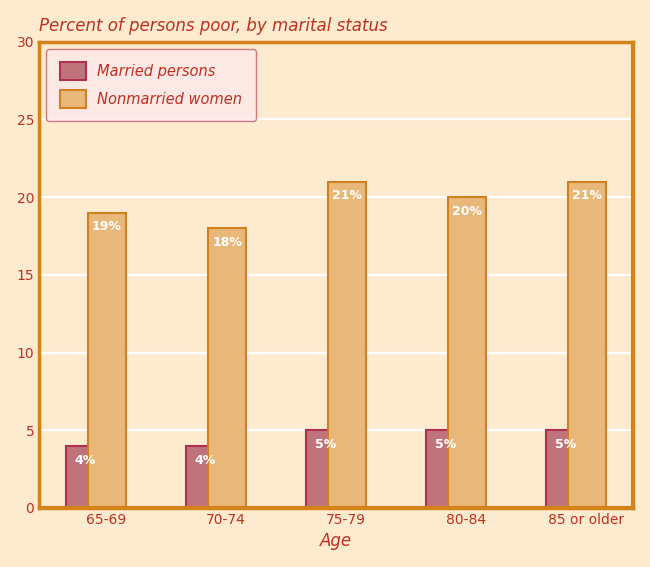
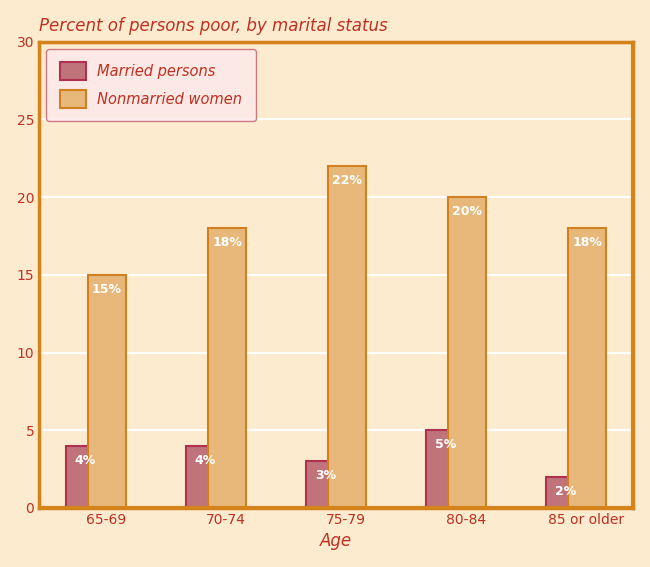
Nonmarried women/65-69: 19% -> 15%
Married persons/75-79: 5% -> 3%
Nonmarried women/75-79: 21% -> 22%
Married persons/85 or older: 5% -> 2%
Nonmarried women/85 or older: 21% -> 18%
